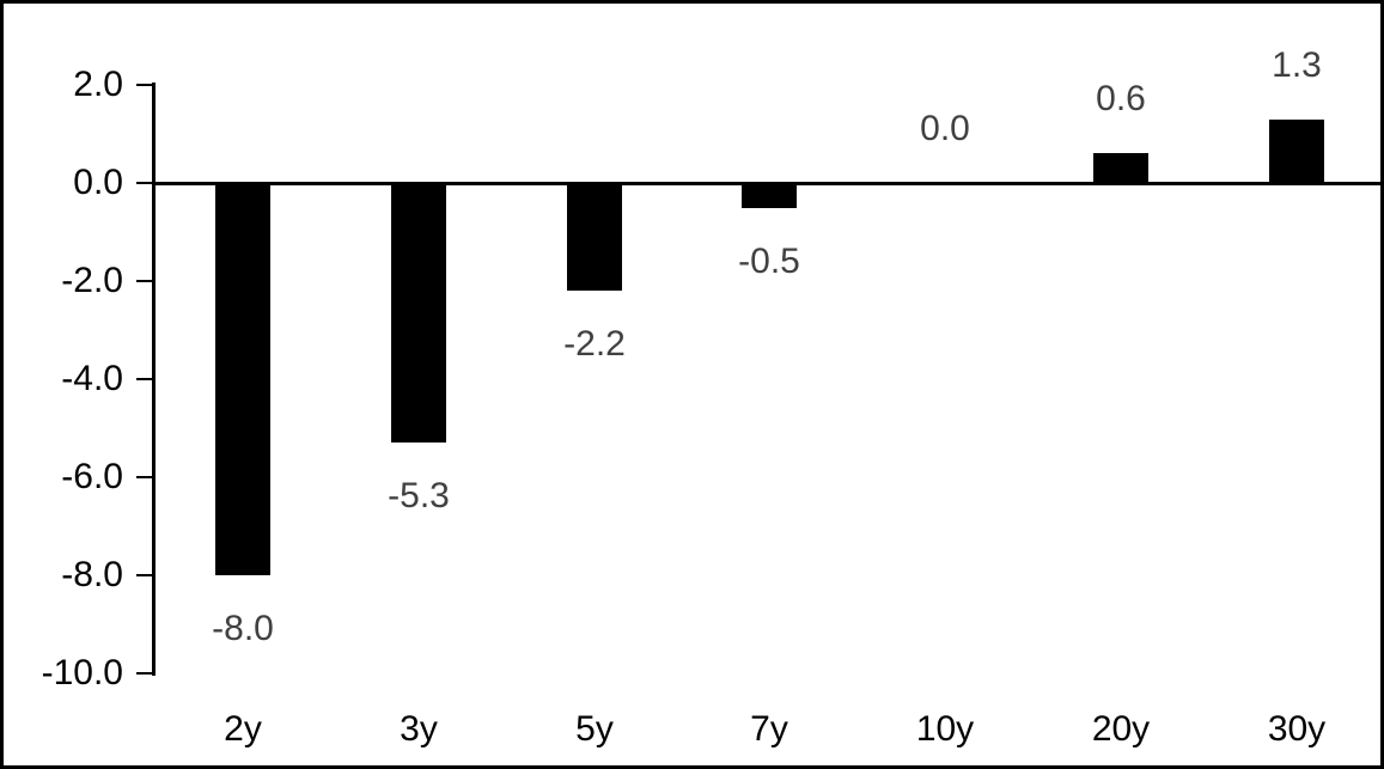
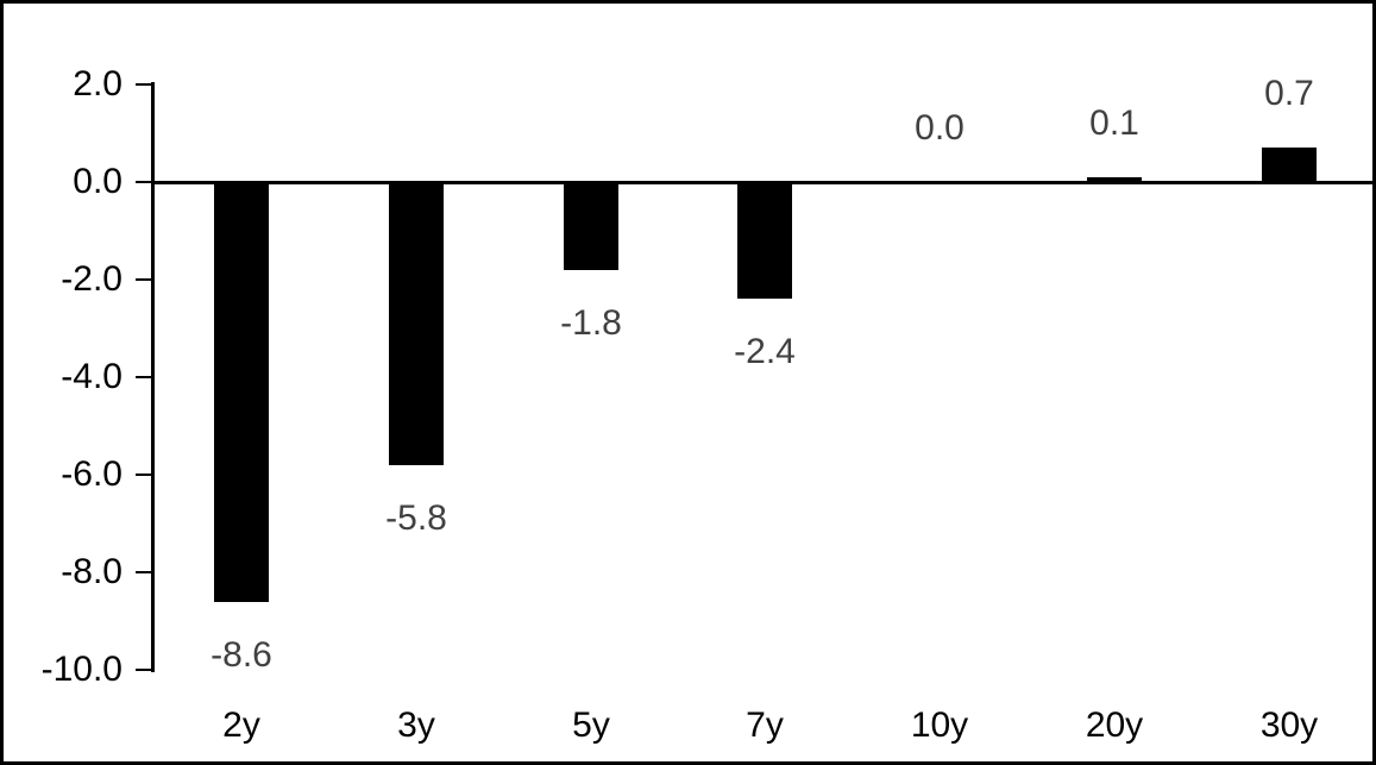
2y: -8.0 -> -8.6
3y: -5.3 -> -5.8
5y: -2.2 -> -1.8
7y: -0.5 -> -2.4
20y: 0.6 -> 0.1
30y: 1.3 -> 0.7
